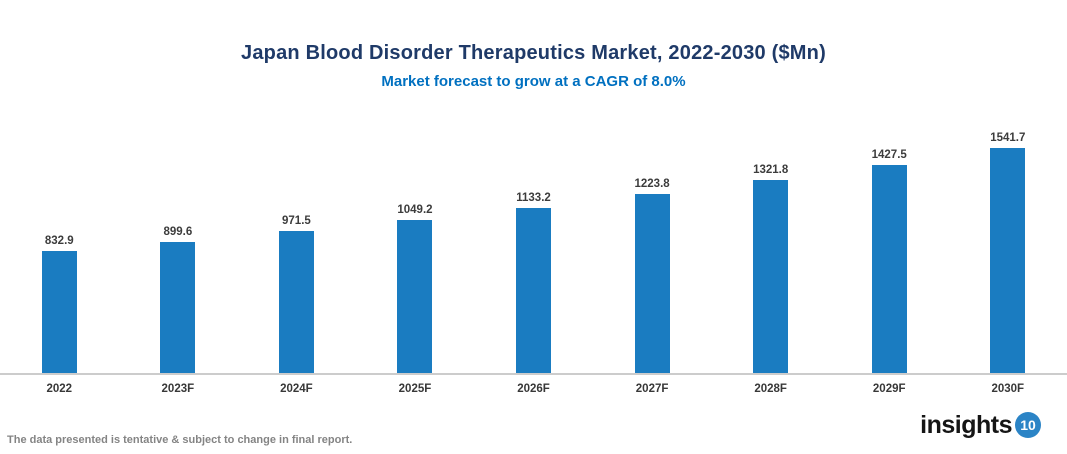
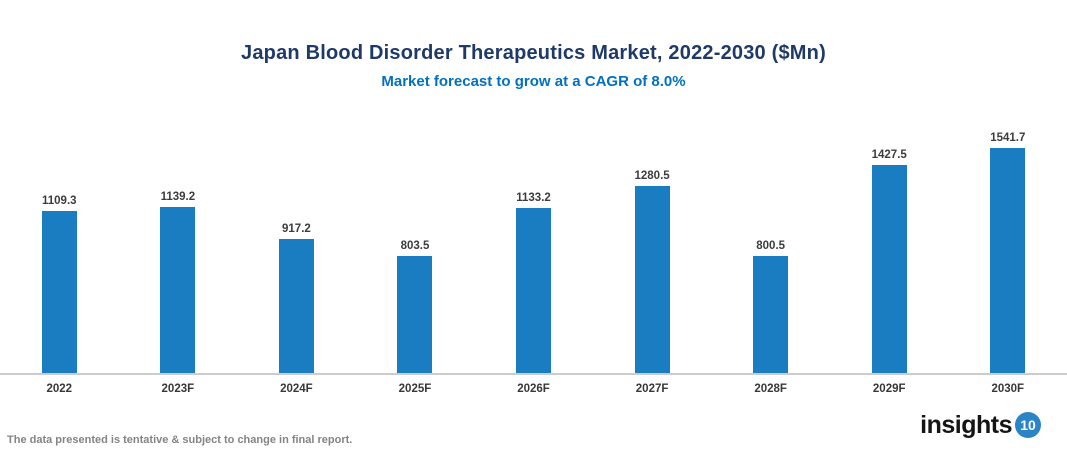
2022: 832.9 -> 1109.3
2023F: 899.6 -> 1139.2
2024F: 971.5 -> 917.2
2025F: 1049.2 -> 803.5
2027F: 1223.8 -> 1280.5
2028F: 1321.8 -> 800.5
